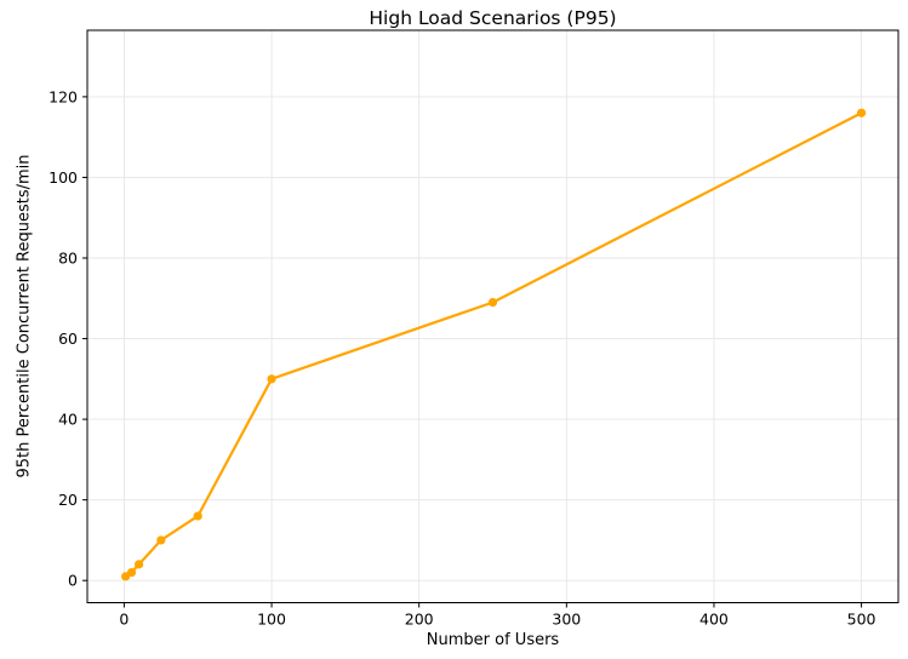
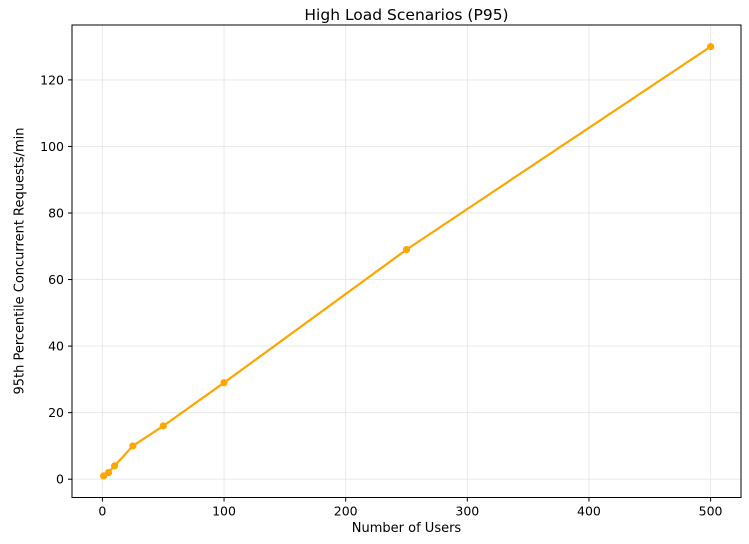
100: 50 -> 29
500: 116 -> 130
